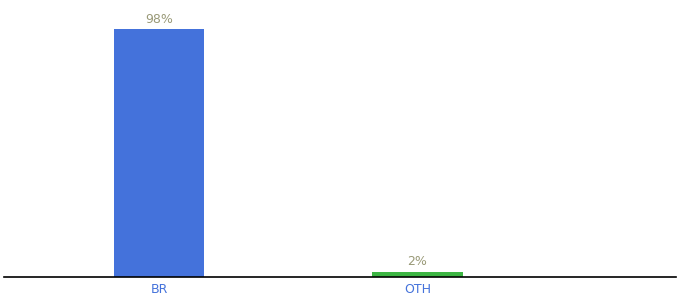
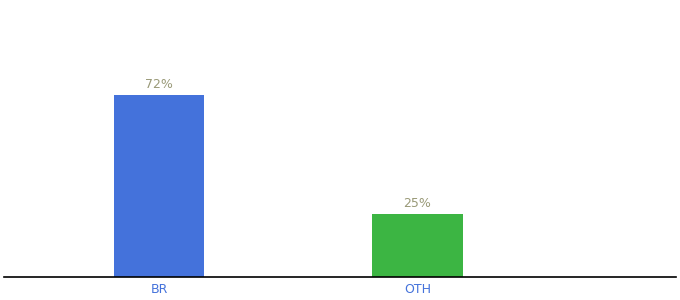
BR: 98% -> 72%
OTH: 2% -> 25%
